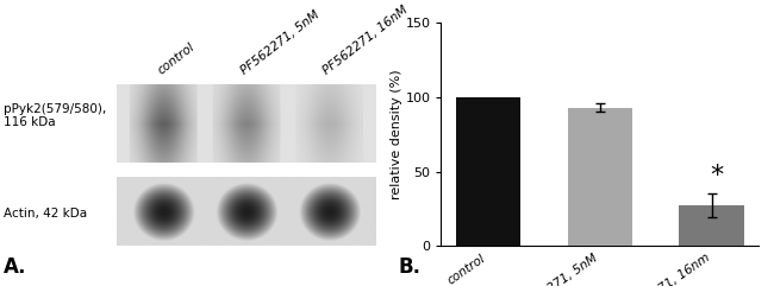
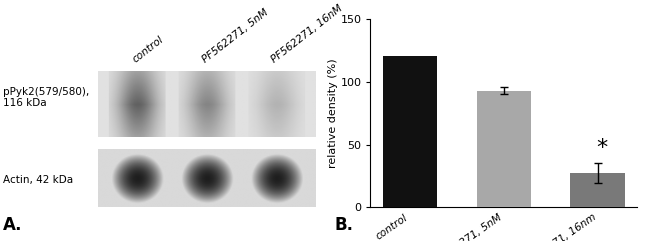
control: 100 -> 121
